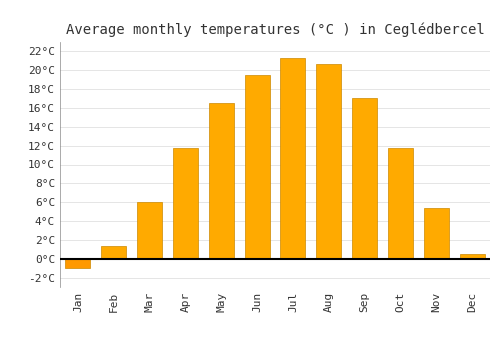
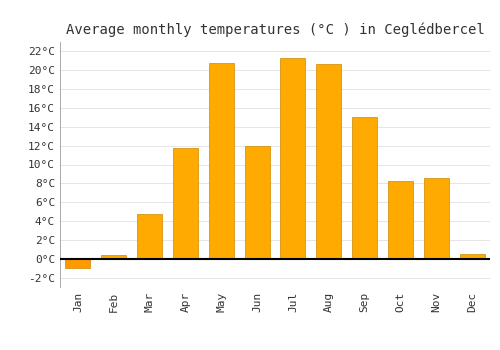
Feb: 1.3°C -> 0.4°C
Mar: 6.0°C -> 4.8°C
May: 16.5°C -> 20.8°C
Jun: 19.5°C -> 12.0°C
Sep: 17.1°C -> 15.0°C
Oct: 11.8°C -> 8.2°C
Nov: 5.4°C -> 8.6°C
